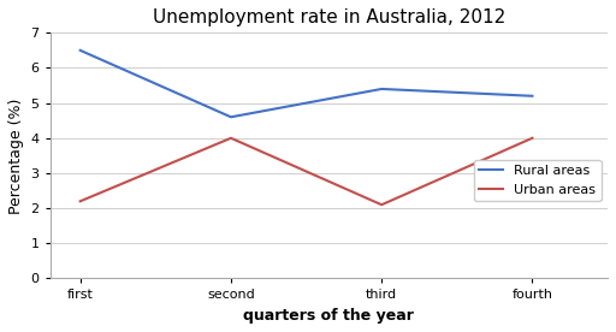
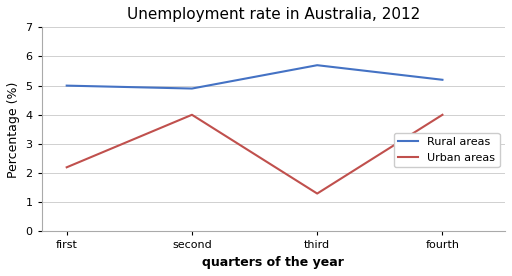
Rural areas/first: 6.5 -> 5.0
Rural areas/second: 4.6 -> 4.9
Rural areas/third: 5.4 -> 5.7
Urban areas/third: 2.1 -> 1.3
